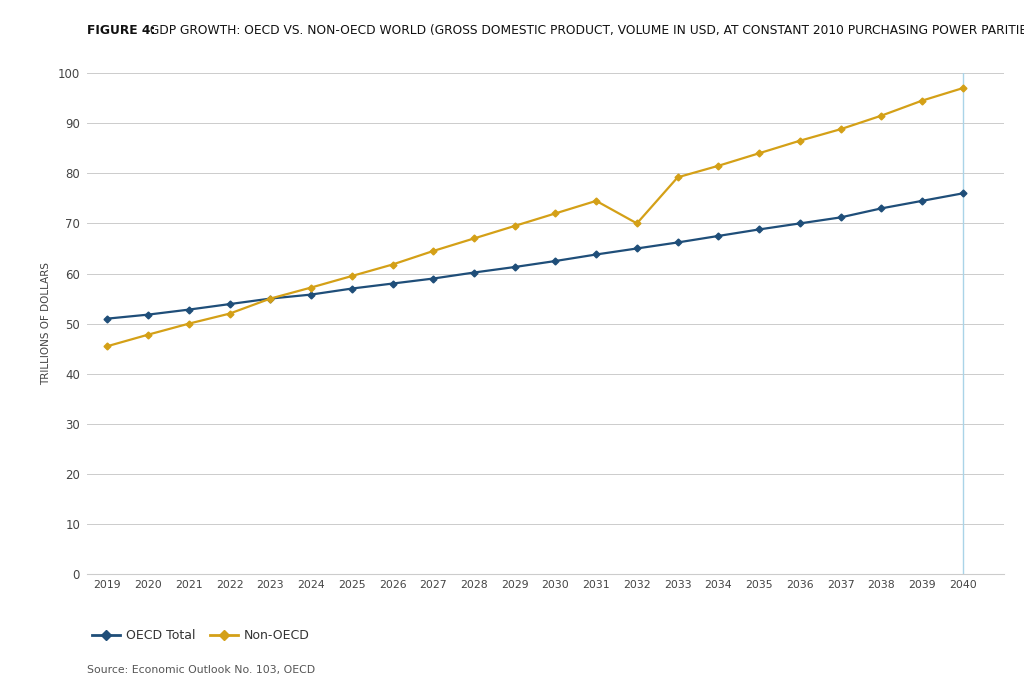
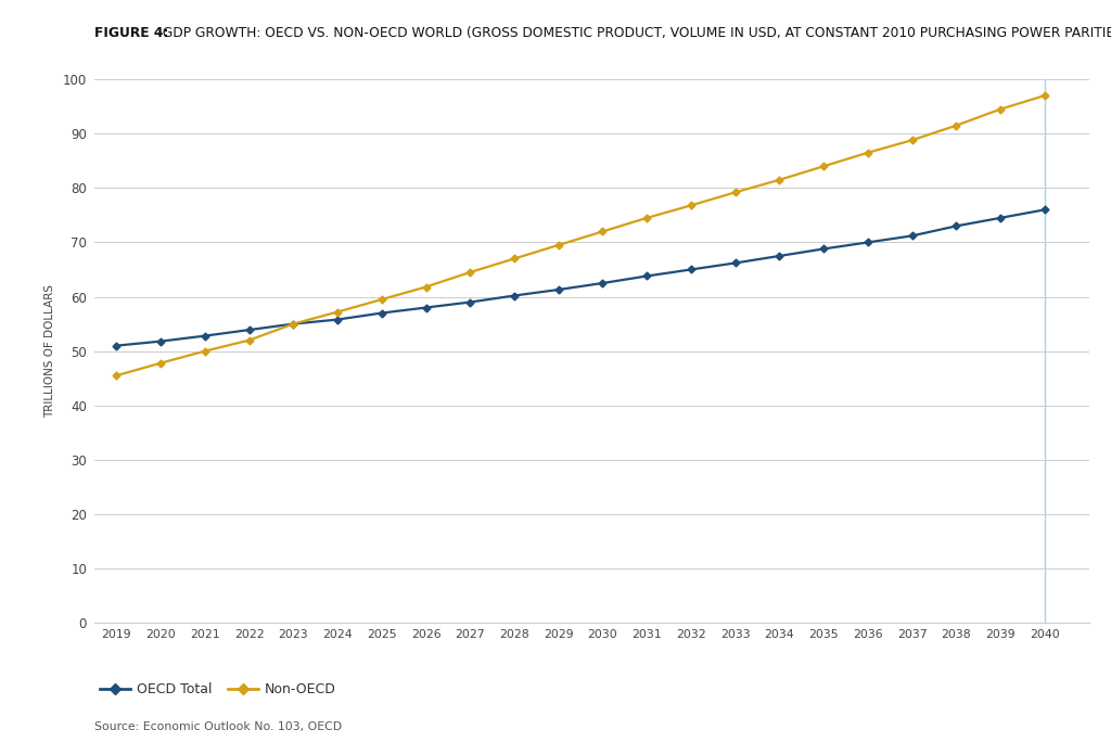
Non-OECD/2032: 70.0 -> 76.8
